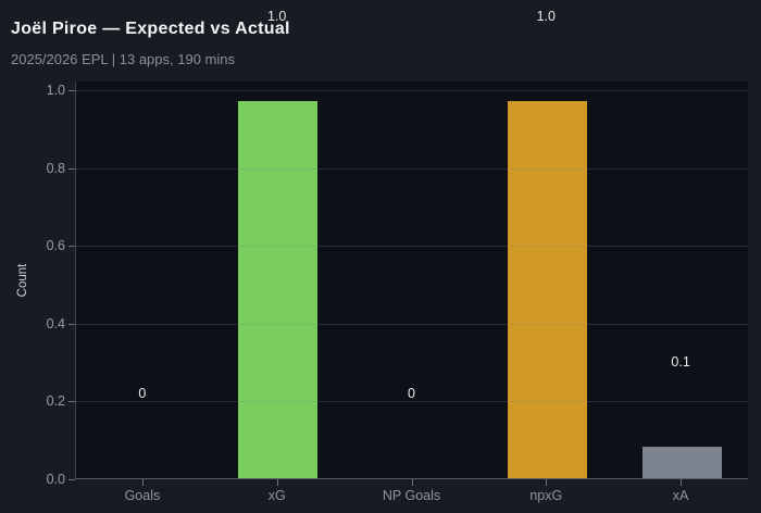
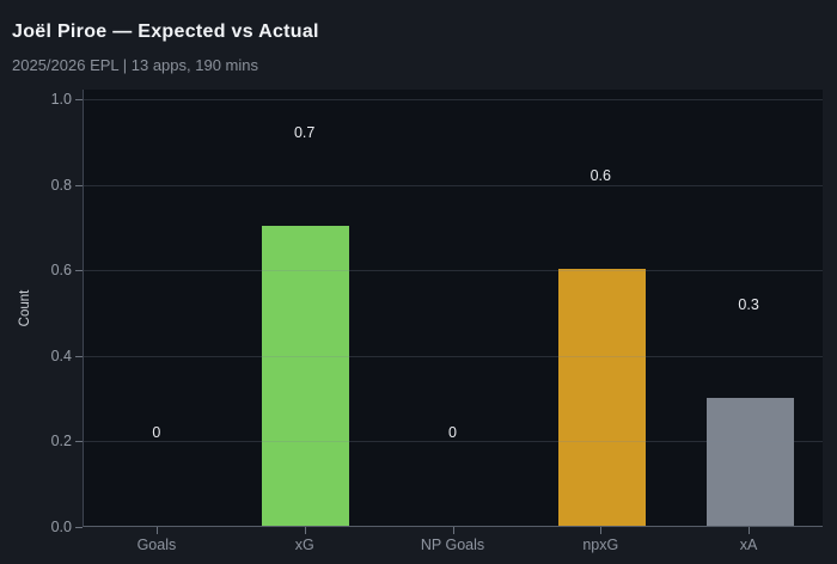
xG: 1.0 -> 0.7
npxG: 1.0 -> 0.6
xA: 0.1 -> 0.3
